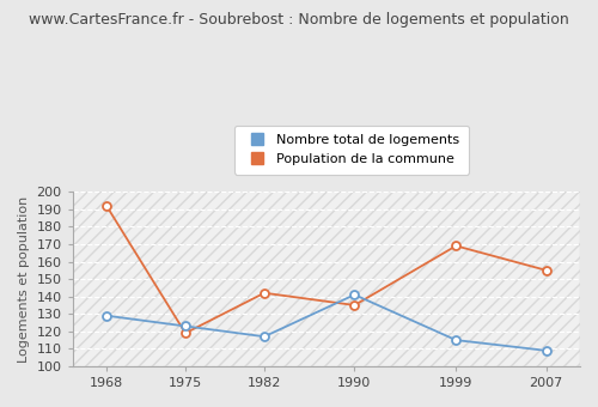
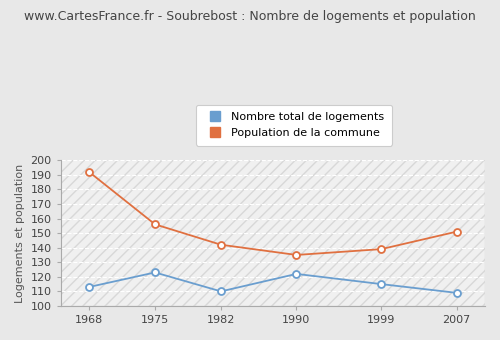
Nombre total de logements/1968: 129 -> 113
Population de la commune/1975: 119 -> 156
Nombre total de logements/1982: 117 -> 110
Nombre total de logements/1990: 141 -> 122
Population de la commune/1999: 169 -> 139
Population de la commune/2007: 155 -> 151
